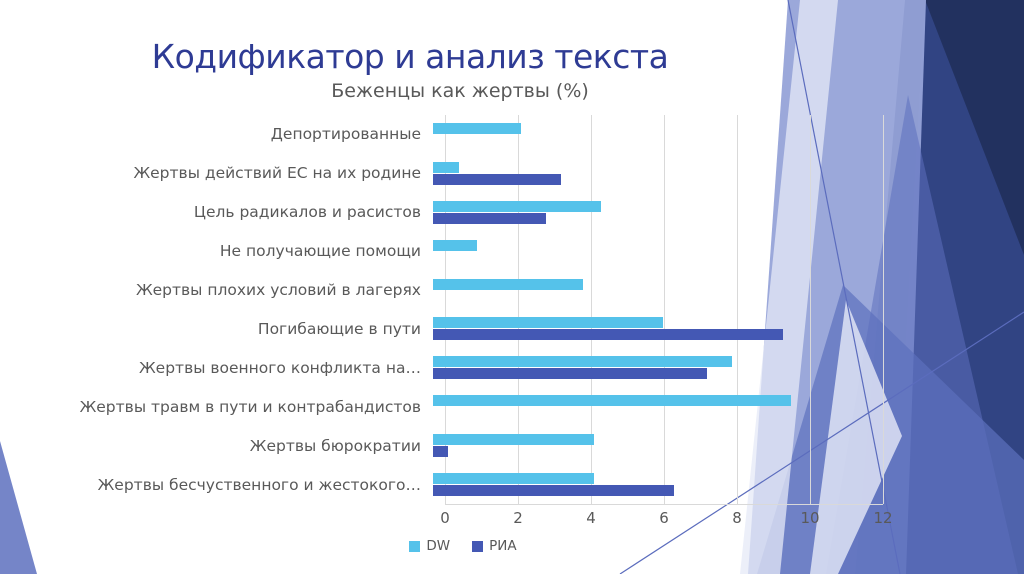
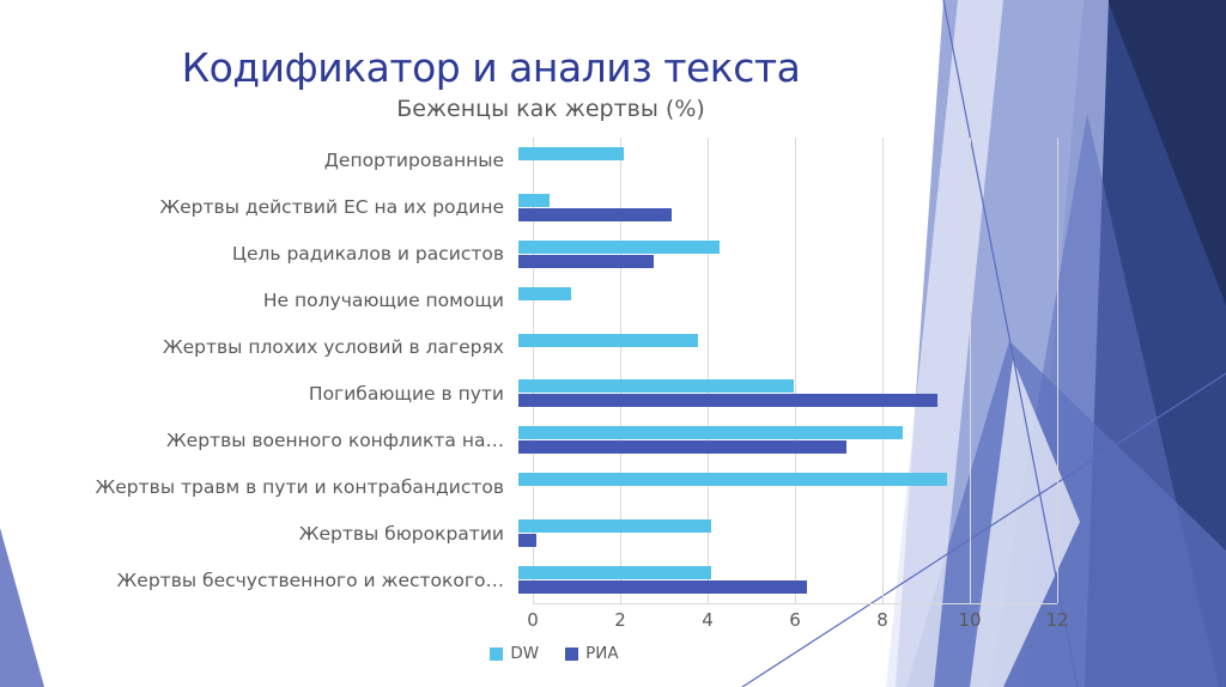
DW/Жертвы военного конфликта на…: 8.2 -> 8.8
